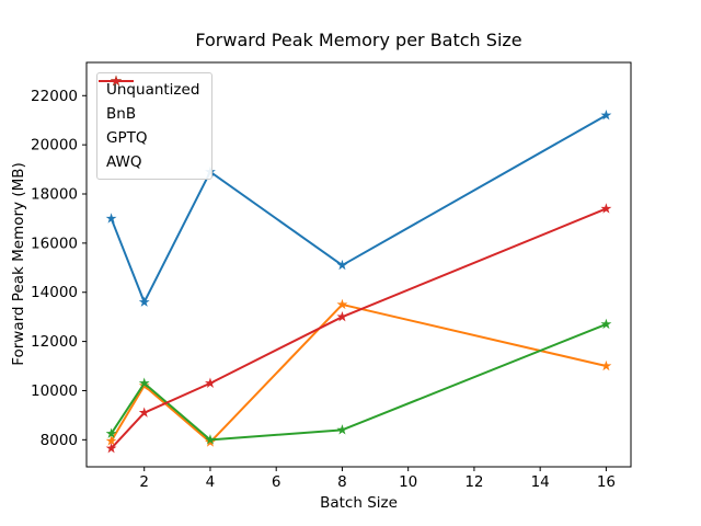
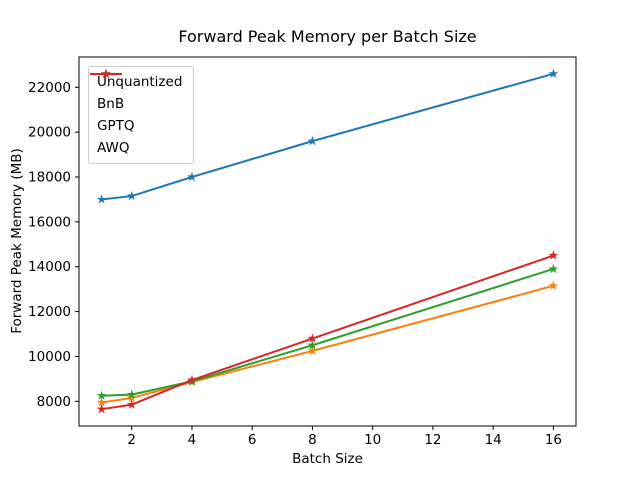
Unquantized/2: 13600 -> 17200
BnB/2: 10200 -> 8200
GPTQ/2: 10300 -> 8300
AWQ/2: 9100 -> 7800
Unquantized/4: 18900 -> 18000
BnB/4: 7900 -> 8900
GPTQ/4: 8000 -> 8900
AWQ/4: 10300 -> 9000
Unquantized/8: 15100 -> 19600
BnB/8: 13500 -> 10200
GPTQ/8: 8400 -> 10500
AWQ/8: 13000 -> 10800
Unquantized/16: 21200 -> 22600
BnB/16: 11000 -> 13200
GPTQ/16: 12700 -> 13900
AWQ/16: 17400 -> 14500
